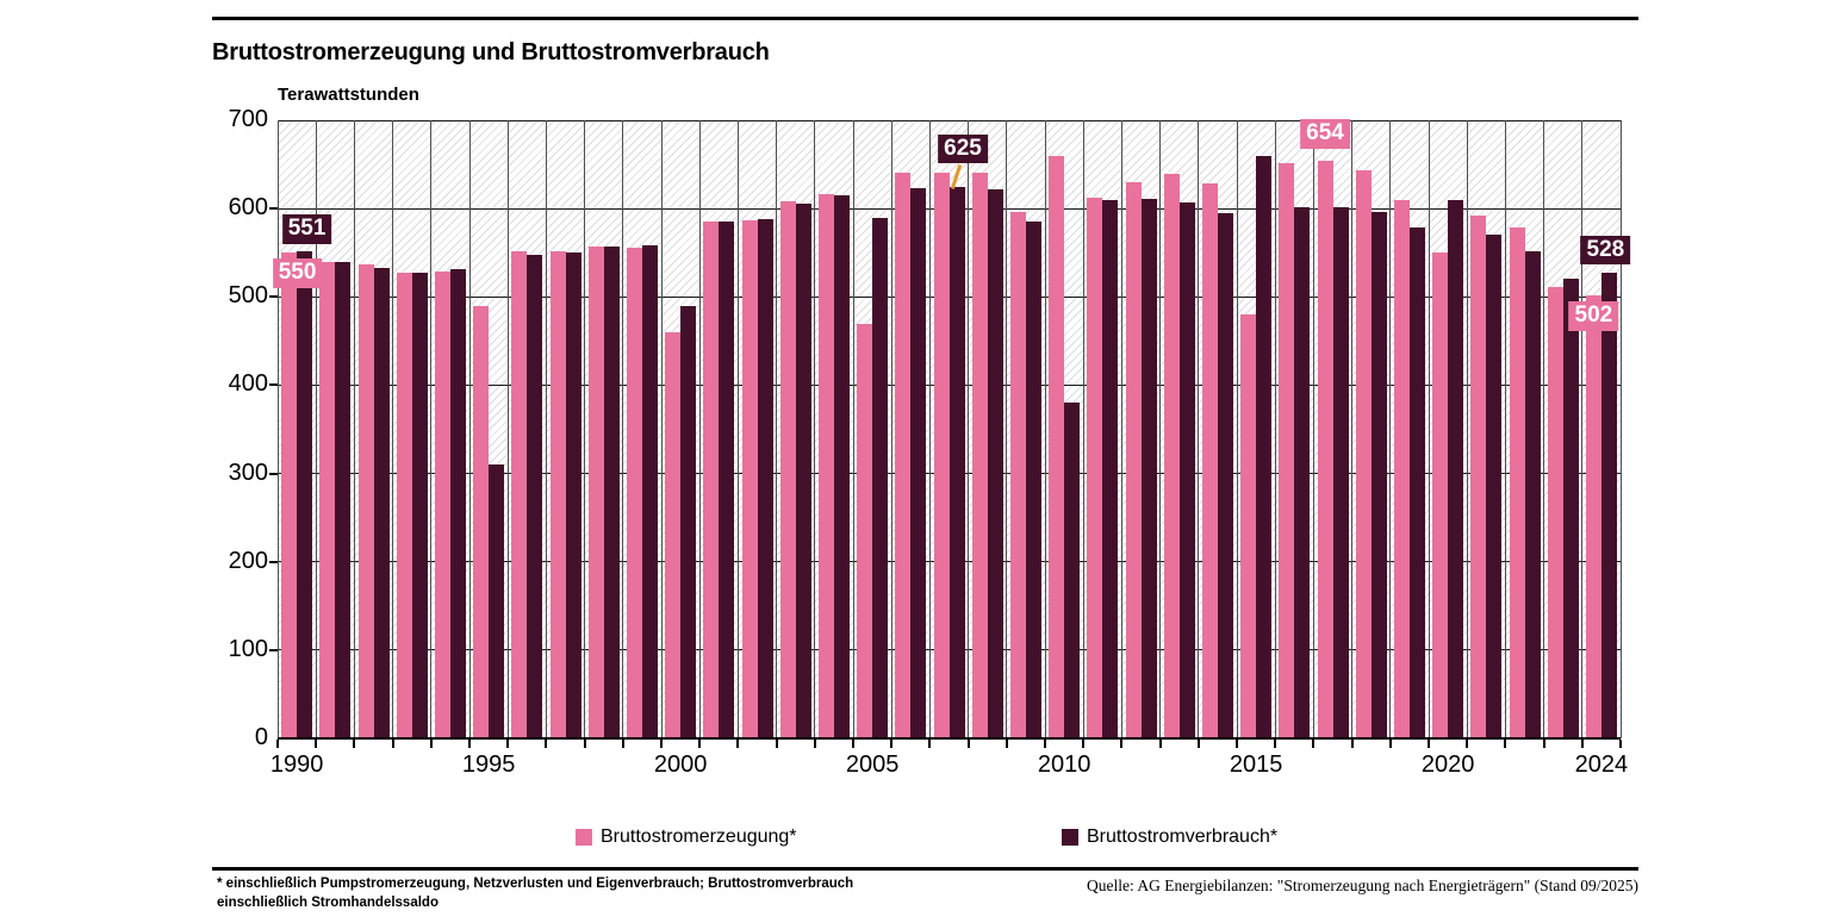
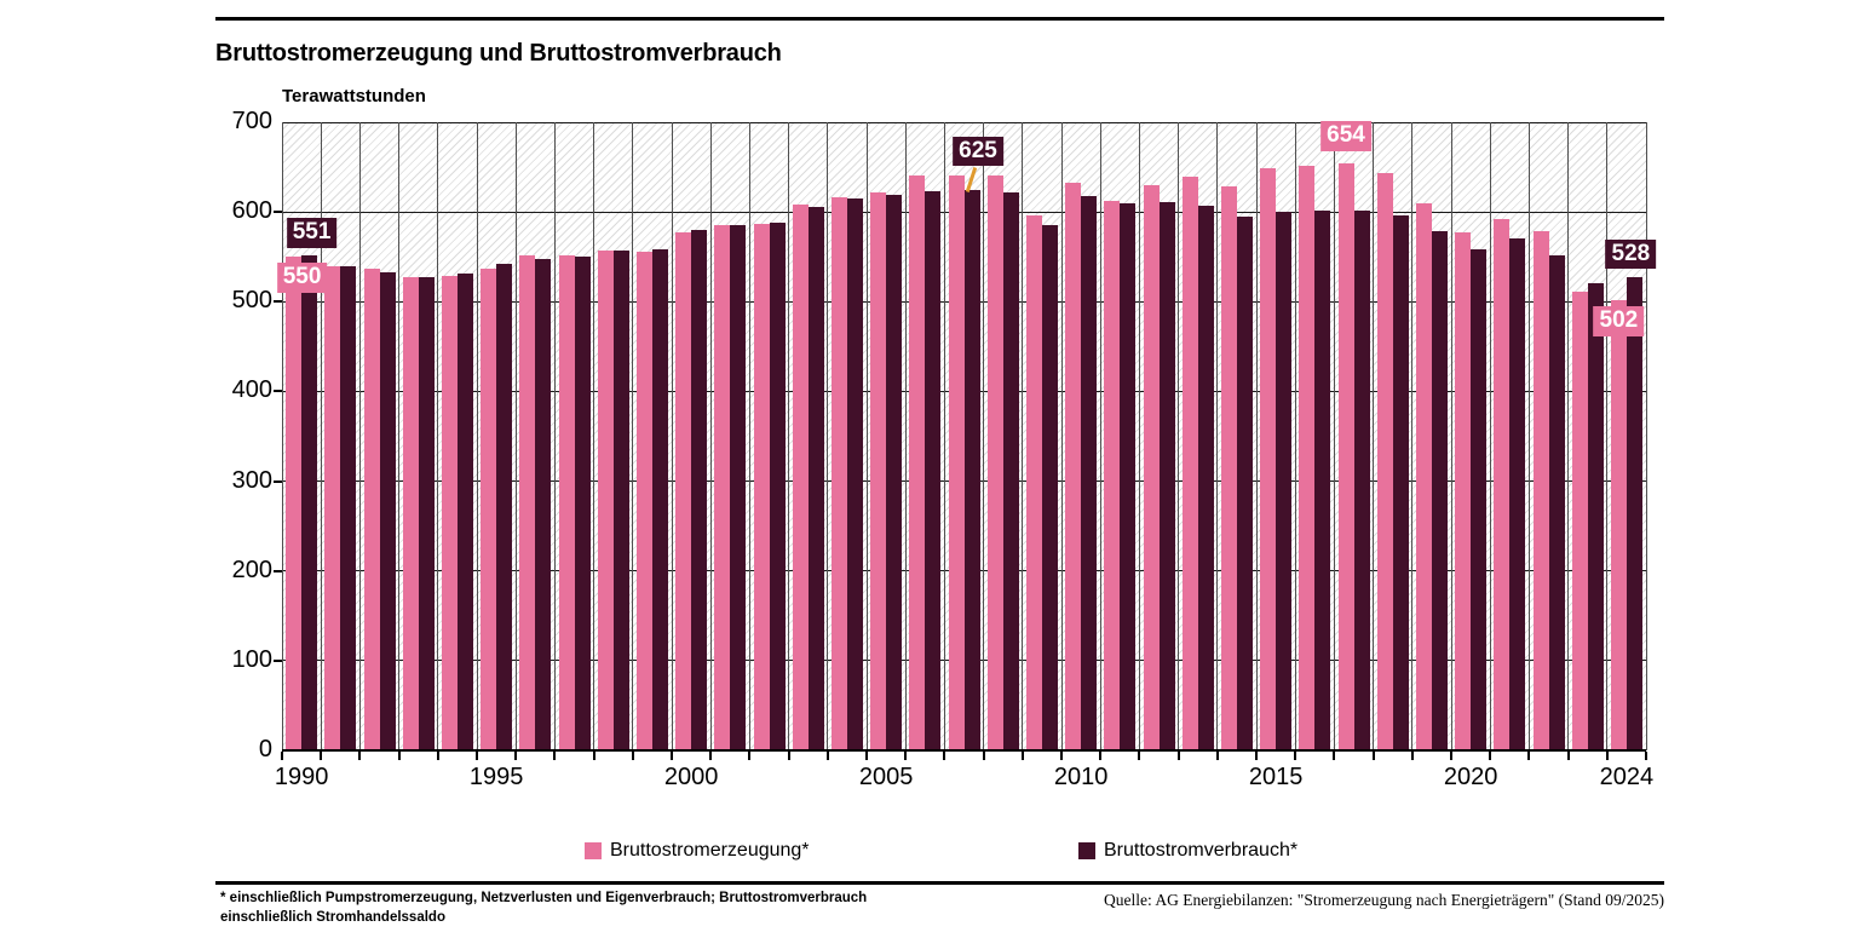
Bruttostromerzeugung*/1995: 490 -> 540
Bruttostromverbrauch*/1995: 310 -> 540
Bruttostromerzeugung*/2000: 460 -> 580
Bruttostromverbrauch*/2000: 490 -> 580
Bruttostromerzeugung*/2005: 470 -> 620
Bruttostromverbrauch*/2005: 590 -> 620
Bruttostromerzeugung*/2010: 660 -> 630
Bruttostromverbrauch*/2010: 380 -> 620
Bruttostromerzeugung*/2015: 480 -> 650
Bruttostromverbrauch*/2015: 660 -> 600
Bruttostromerzeugung*/2020: 550 -> 580
Bruttostromverbrauch*/2020: 610 -> 560
